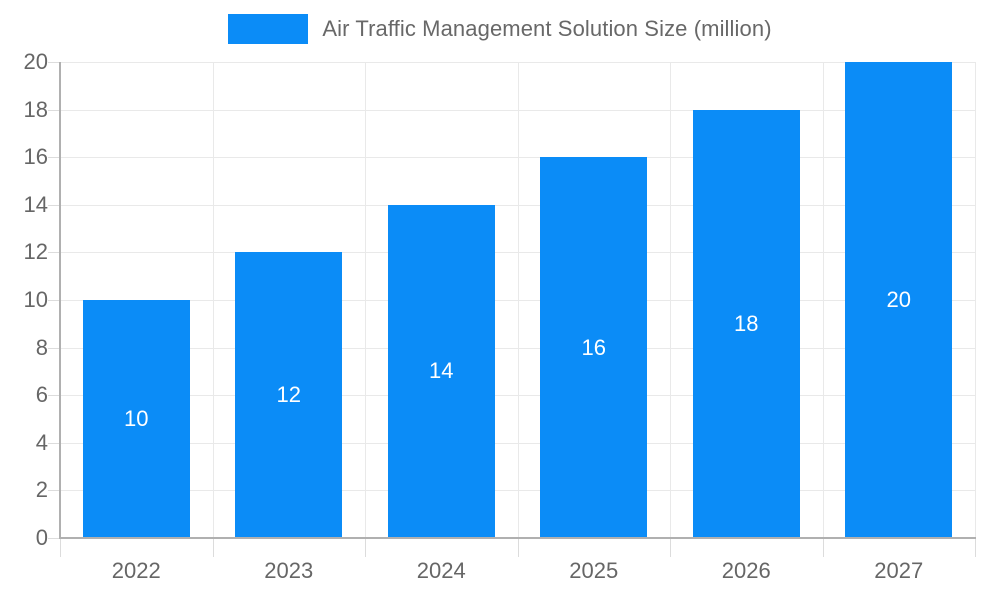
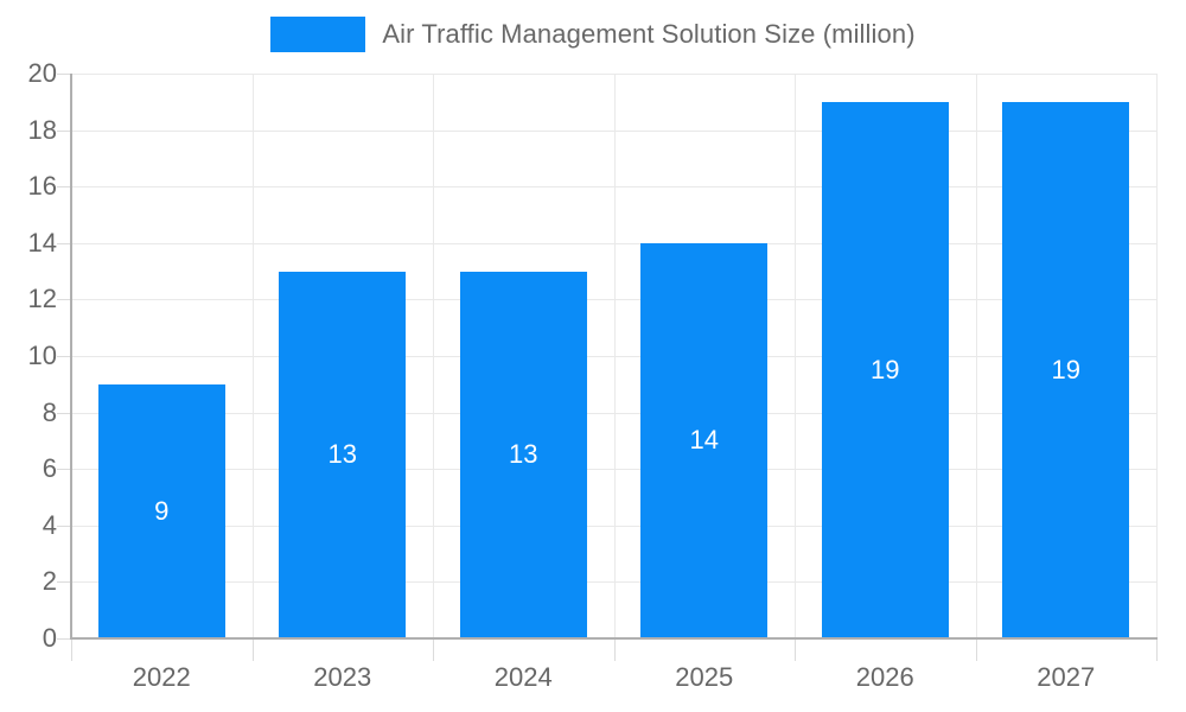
2022: 10 -> 9
2023: 12 -> 13
2024: 14 -> 13
2025: 16 -> 14
2026: 18 -> 19
2027: 20 -> 19
